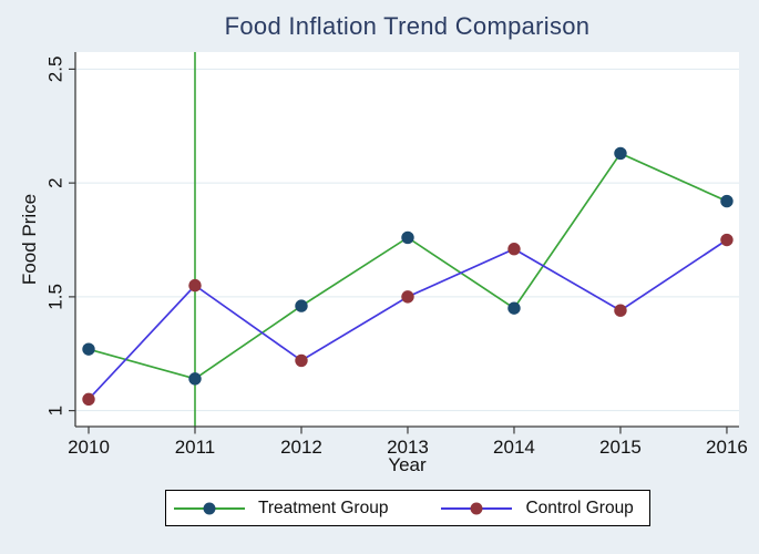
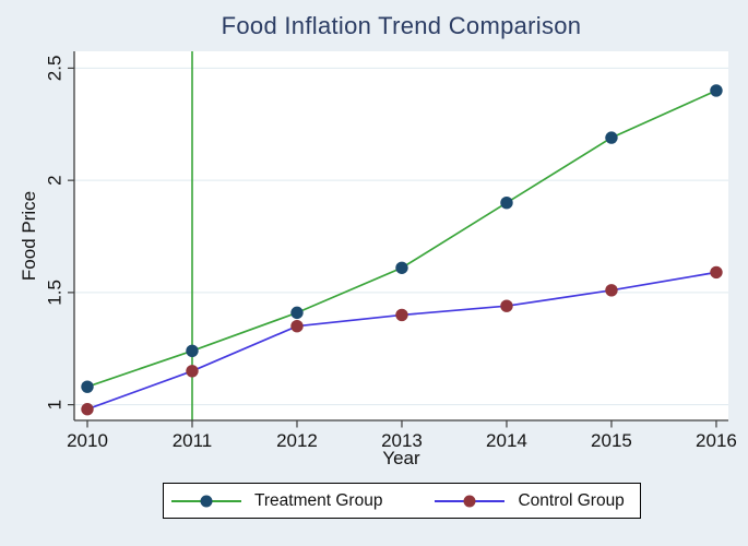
Treatment Group/2010: 1.27 -> 1.08
Control Group/2010: 1.05 -> 0.98
Treatment Group/2011: 1.14 -> 1.24
Control Group/2011: 1.55 -> 1.15
Treatment Group/2012: 1.46 -> 1.41
Control Group/2012: 1.22 -> 1.35
Treatment Group/2013: 1.76 -> 1.61
Control Group/2013: 1.50 -> 1.40
Treatment Group/2014: 1.45 -> 1.90
Control Group/2014: 1.71 -> 1.44
Treatment Group/2015: 2.13 -> 2.19
Control Group/2015: 1.44 -> 1.51
Treatment Group/2016: 1.92 -> 2.40
Control Group/2016: 1.75 -> 1.59
